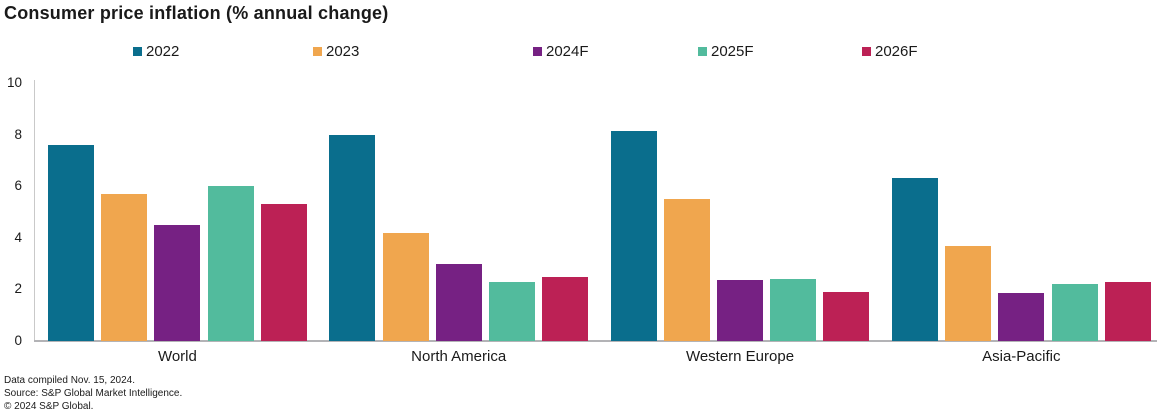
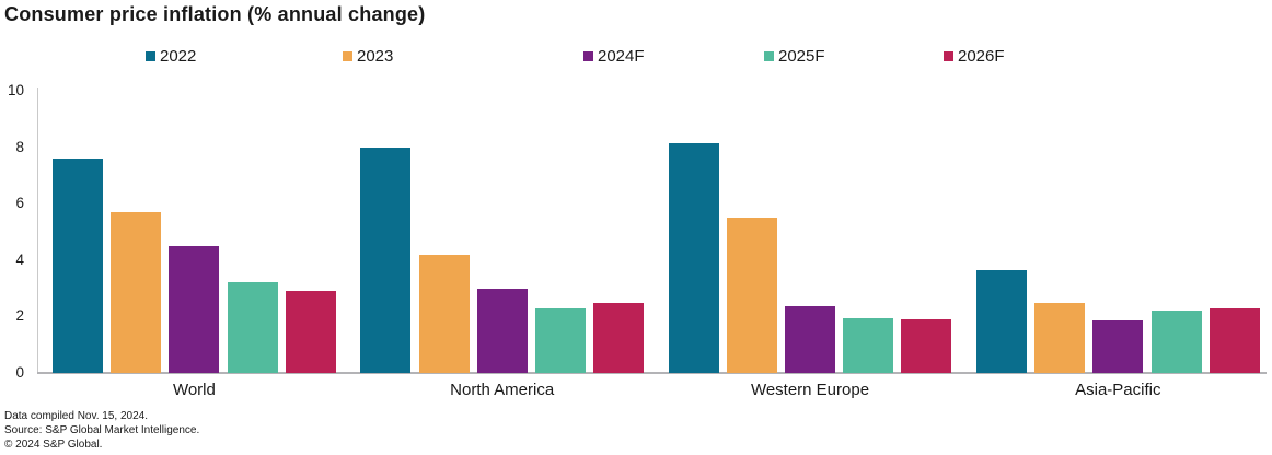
2025F/World: 6.0 -> 3.2
2026F/World: 5.3 -> 2.9
2025F/Western Europe: 2.4 -> 1.9
2022/Asia-Pacific: 6.3 -> 3.6
2023/Asia-Pacific: 3.7 -> 2.5
